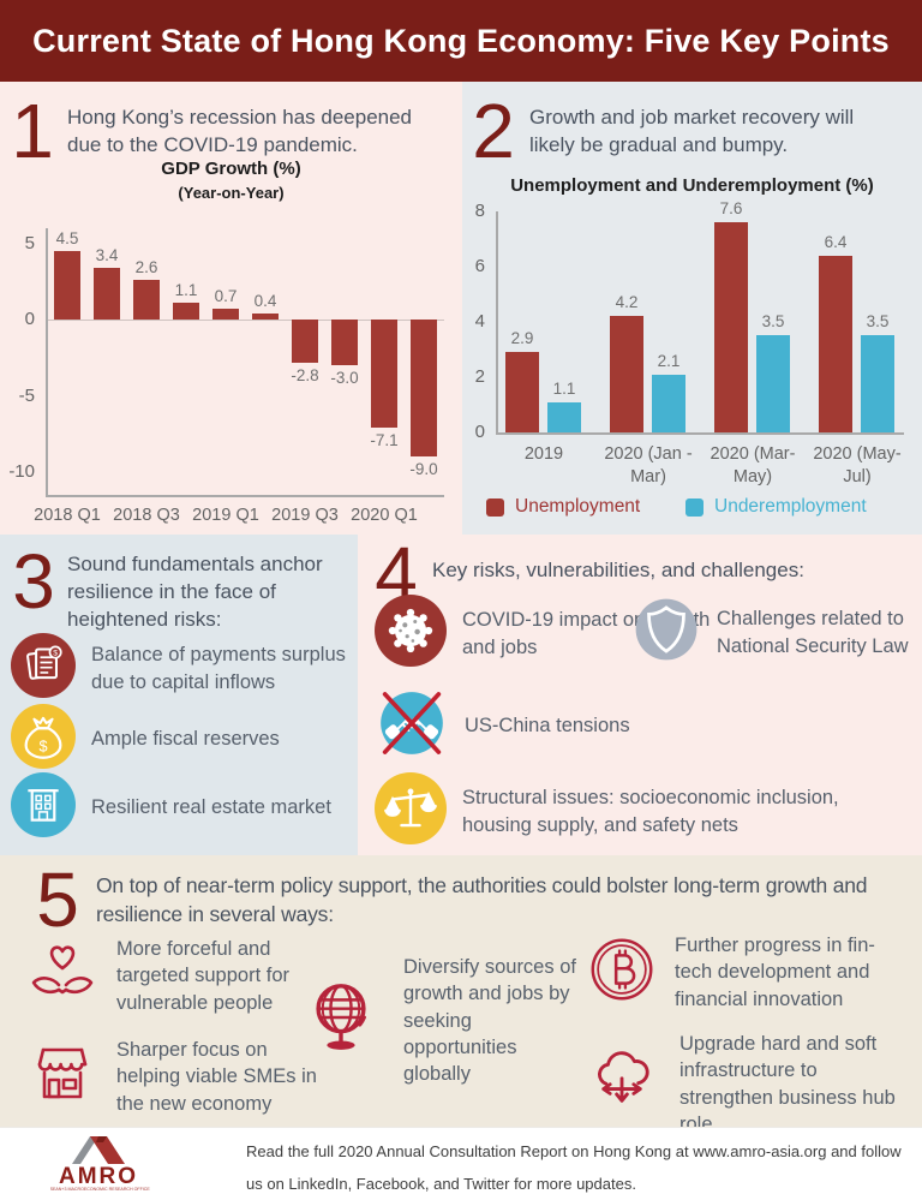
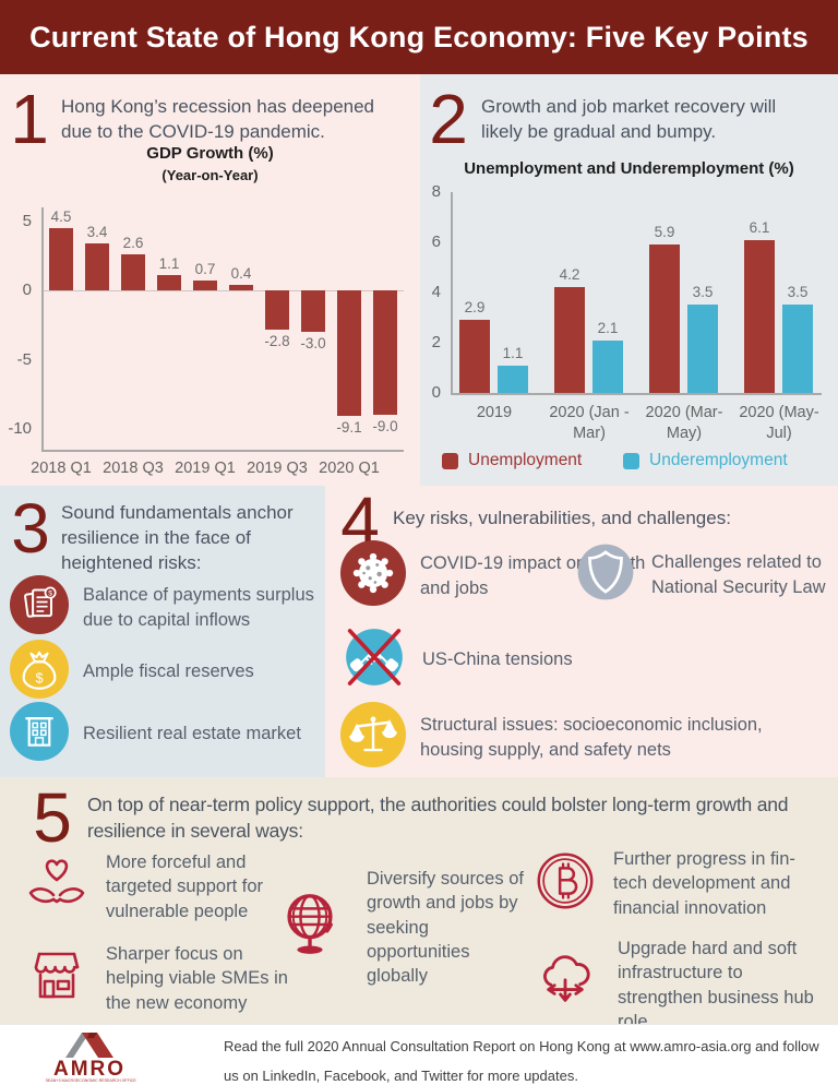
GDP Growth (%)/2020 Q1: -7.1 -> -9.1
Unemployment and Underemployment (%)/Unemployment/2020 (Mar-May): 7.6 -> 5.9
Unemployment and Underemployment (%)/Unemployment/2020 (May-Jul): 6.4 -> 6.1
